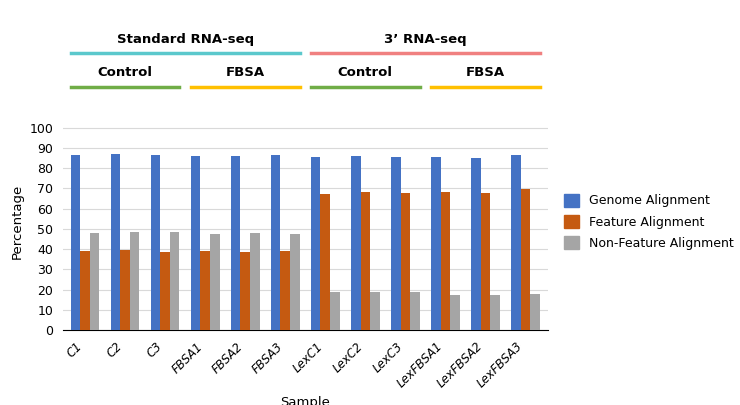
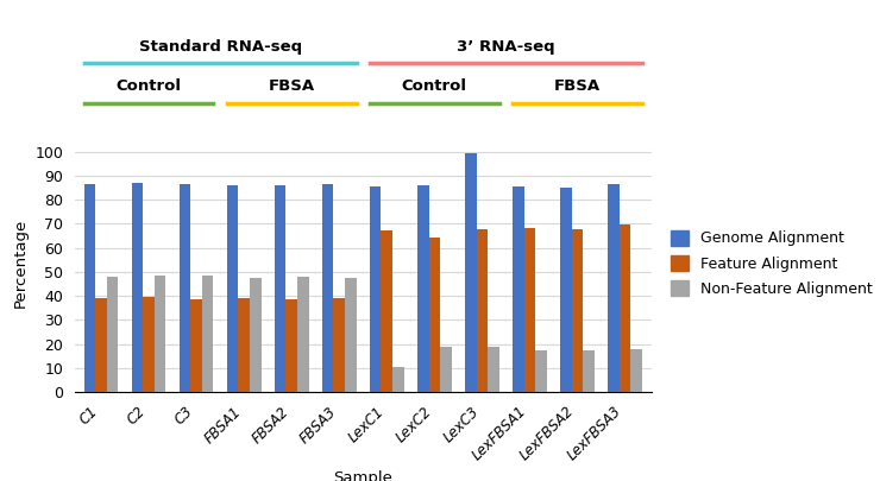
Non-Feature Alignment/LexC1: 19.0 -> 10.5
Feature Alignment/LexC2: 68.0 -> 64.0
Genome Alignment/LexC3: 85.5 -> 99.5
